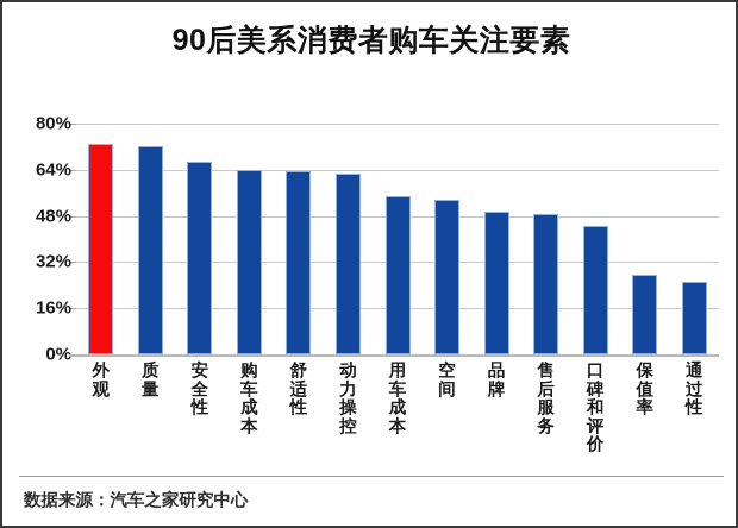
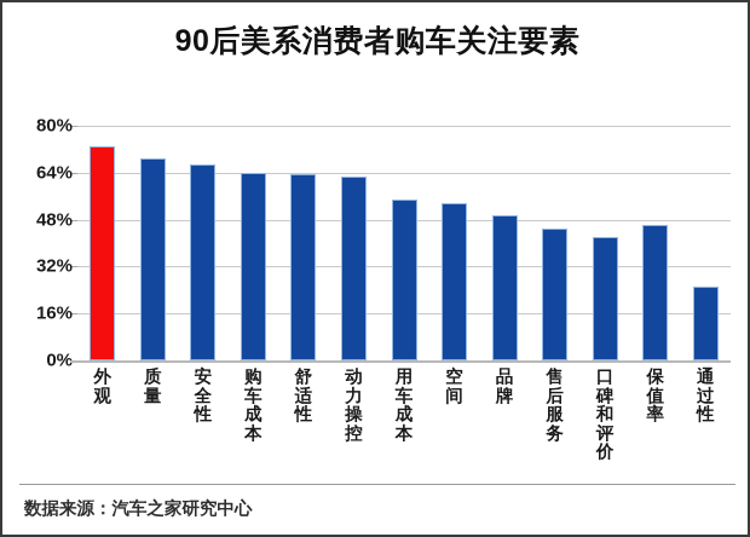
质量: 72% -> 69%
售后服务: 48% -> 45%
口碑和评价: 44% -> 42%
保值率: 28% -> 46%
